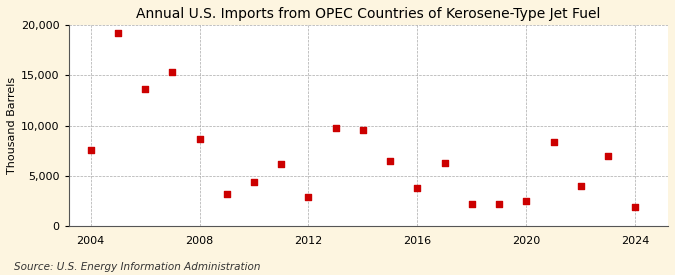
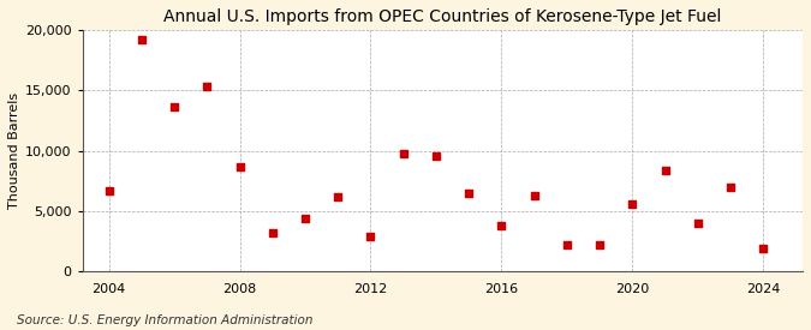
2004: 7,600 -> 6,700
2020: 2,500 -> 5,600
